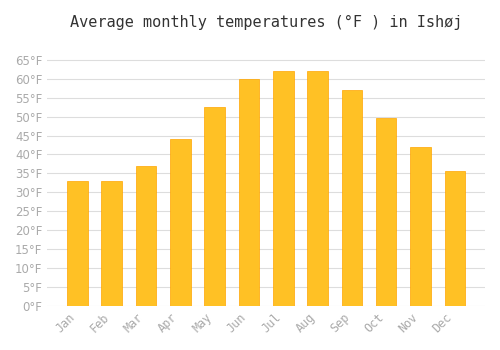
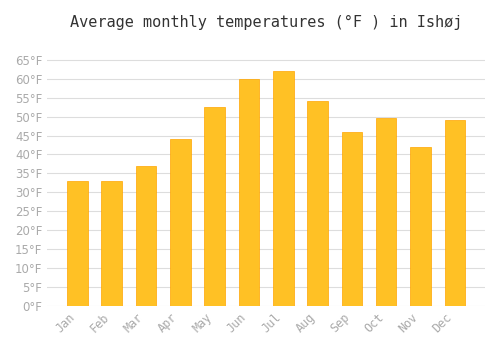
Aug: 62.0°F -> 54.0°F
Sep: 57.0°F -> 46.0°F
Dec: 35.5°F -> 49.0°F
